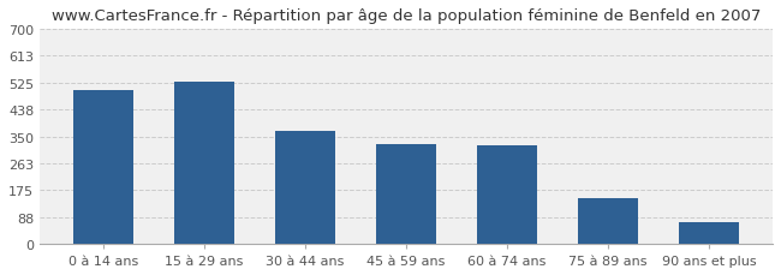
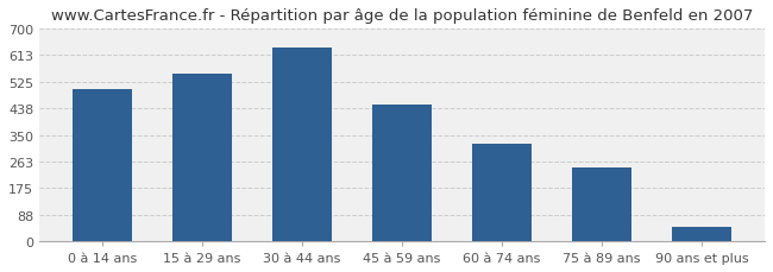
15 à 29 ans: 530 -> 551
30 à 44 ans: 370 -> 638
45 à 59 ans: 325 -> 452
75 à 89 ans: 150 -> 242
90 ans et plus: 70 -> 48
